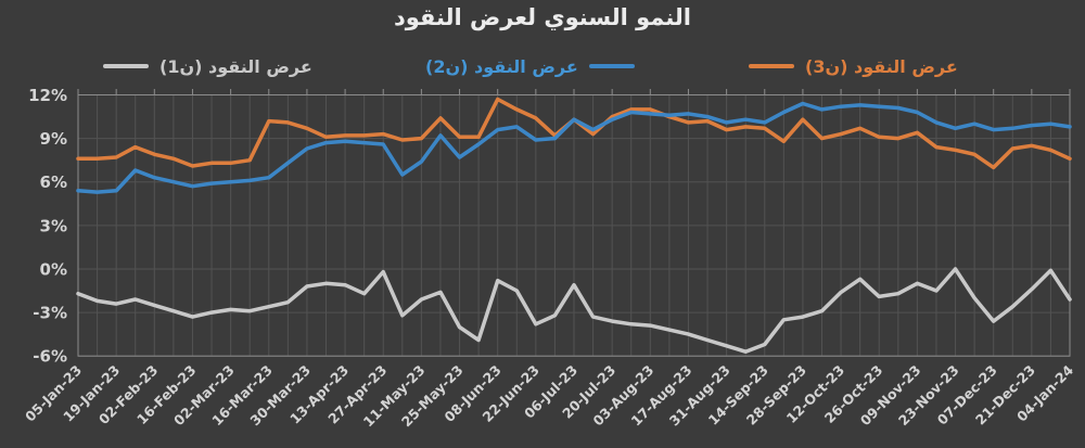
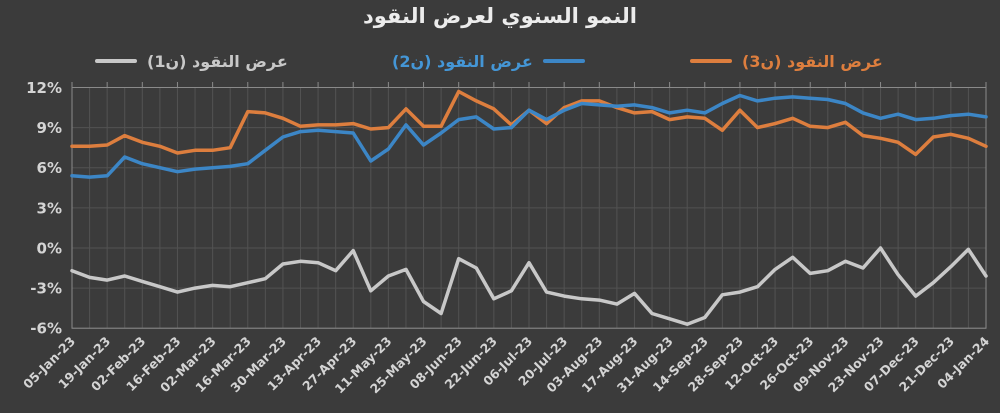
عرض النقود (ن1)/17-Aug-23: -4.5% -> -3.4%
